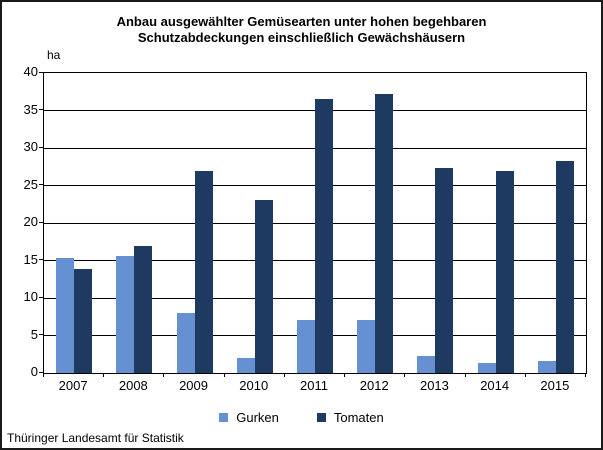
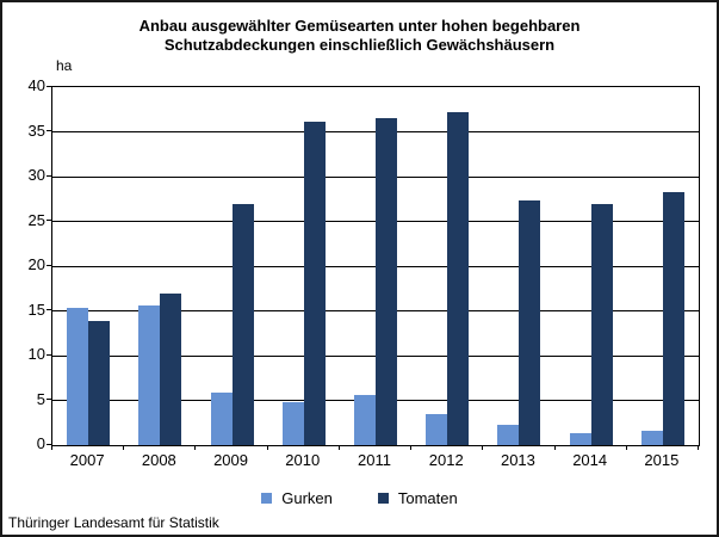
Gurken/2009: 8 -> 6
Gurken/2010: 2 -> 5
Tomaten/2010: 23 -> 36
Gurken/2011: 7 -> 6
Gurken/2012: 7 -> 3
